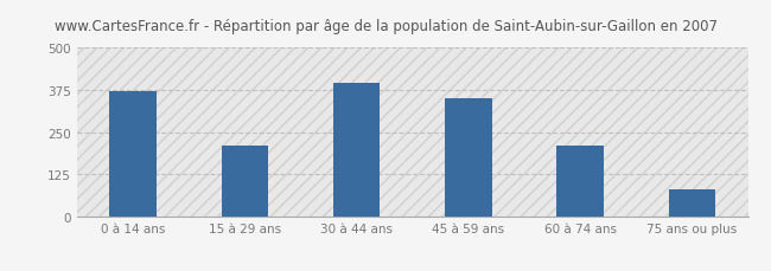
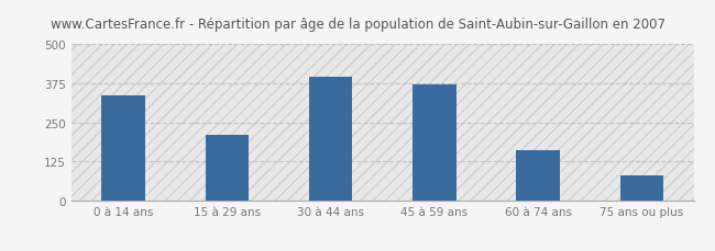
0 à 14 ans: 372 -> 335
45 à 59 ans: 350 -> 370
60 à 74 ans: 210 -> 160
